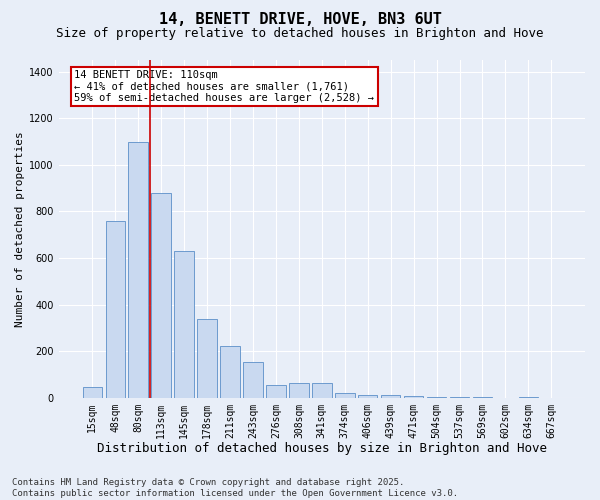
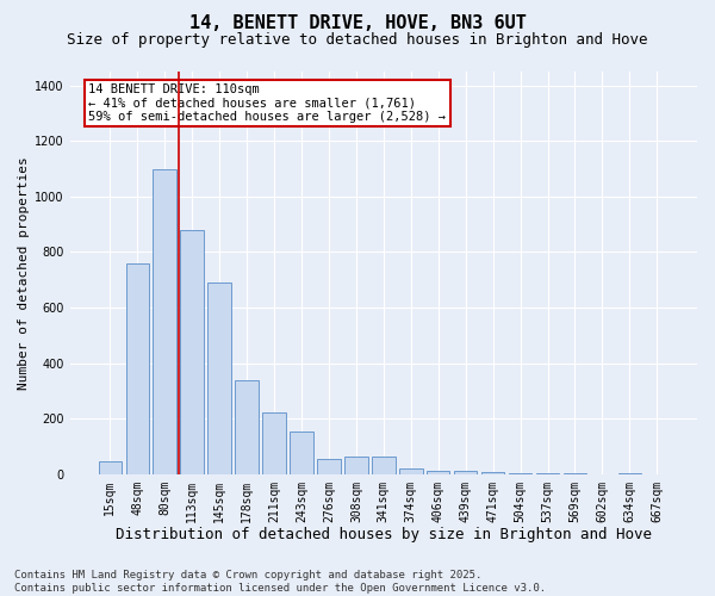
145sqm: 630 -> 690
